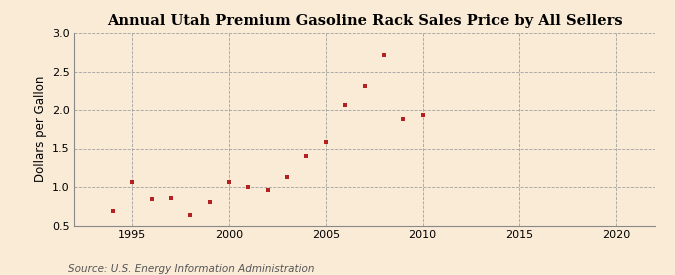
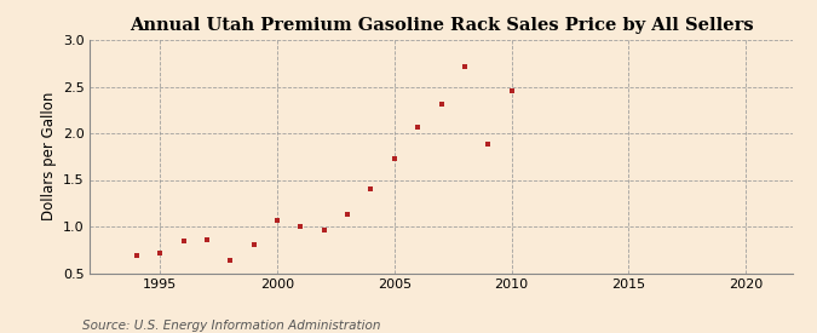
1995: 1.06 -> 0.72
2005: 1.58 -> 1.73
2010: 1.94 -> 2.45
